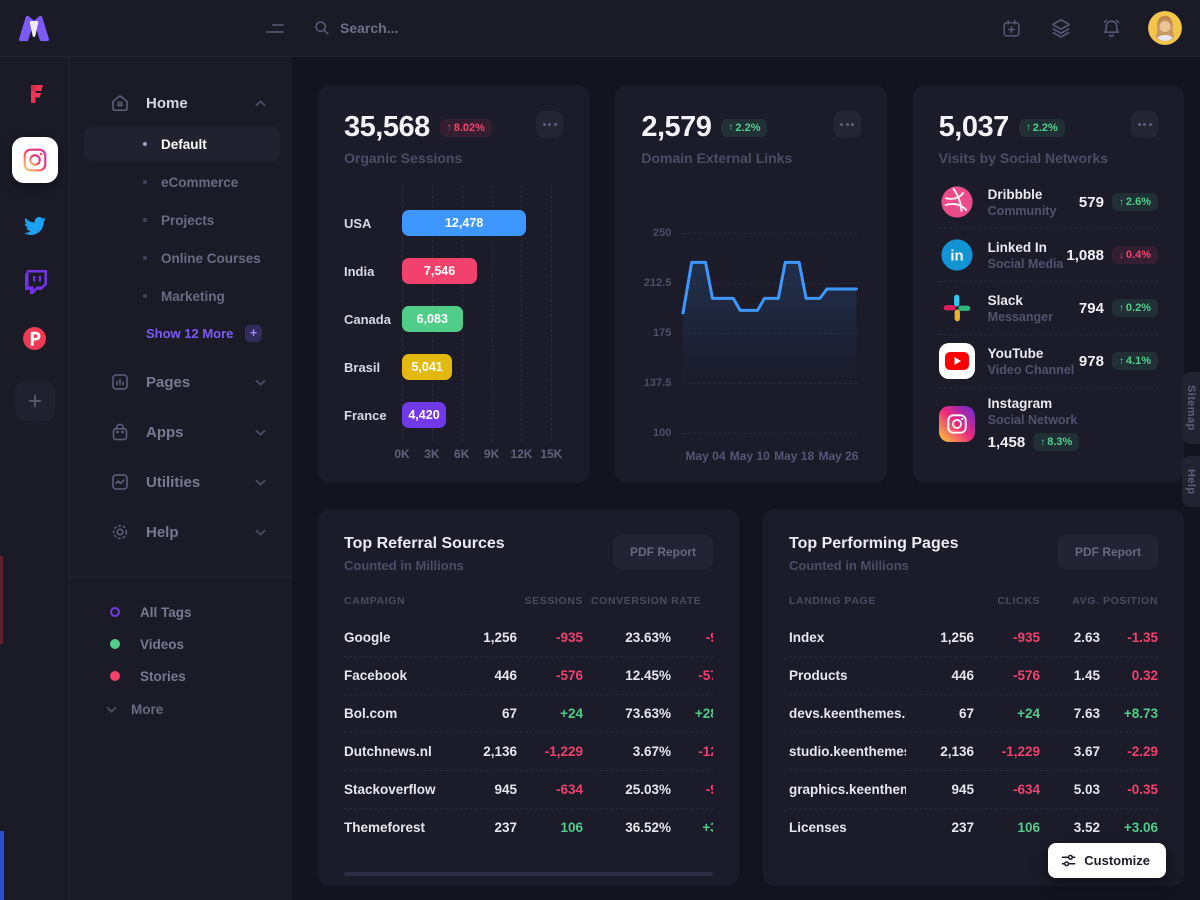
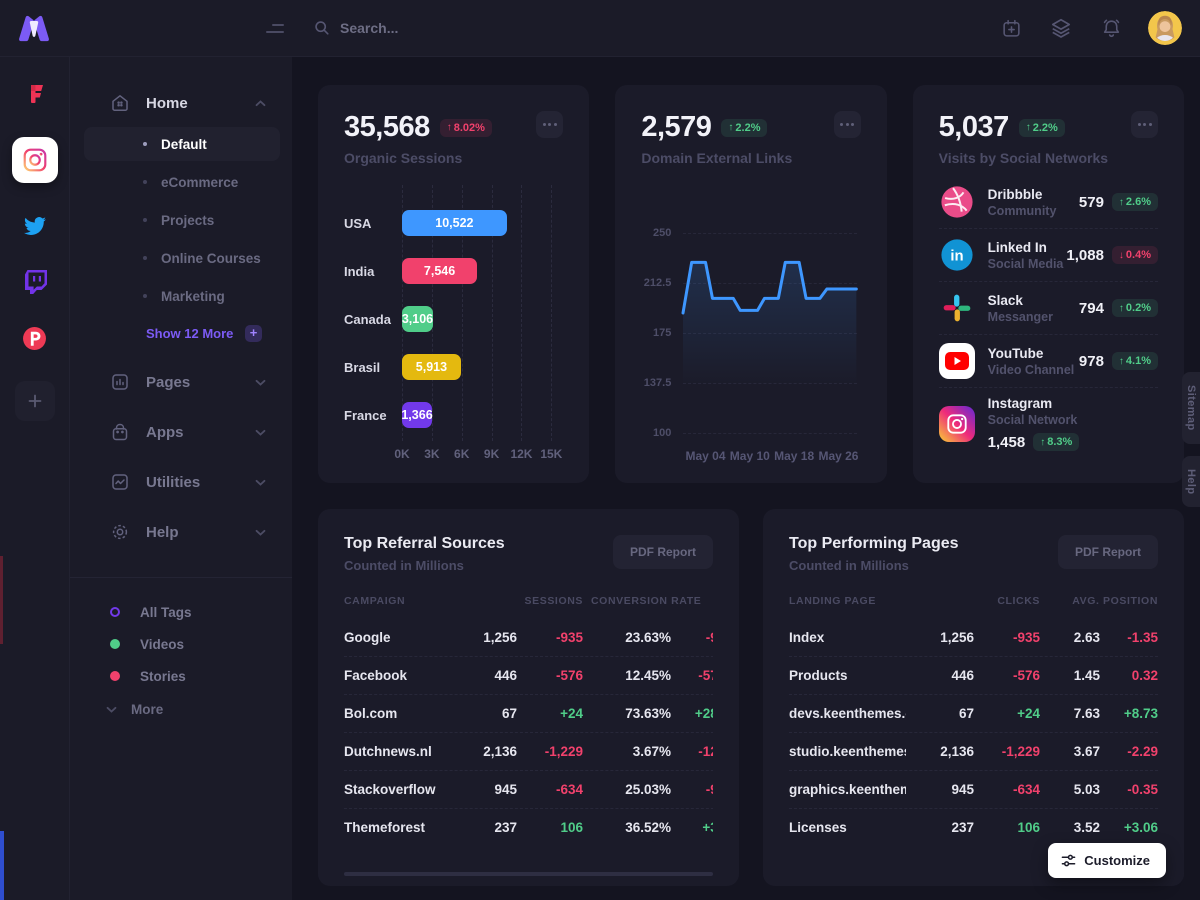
Organic Sessions/USA: 12,478 -> 10,522
Organic Sessions/Canada: 6,083 -> 3,106
Organic Sessions/Brasil: 5,041 -> 5,913
Organic Sessions/France: 4,420 -> 1,366
